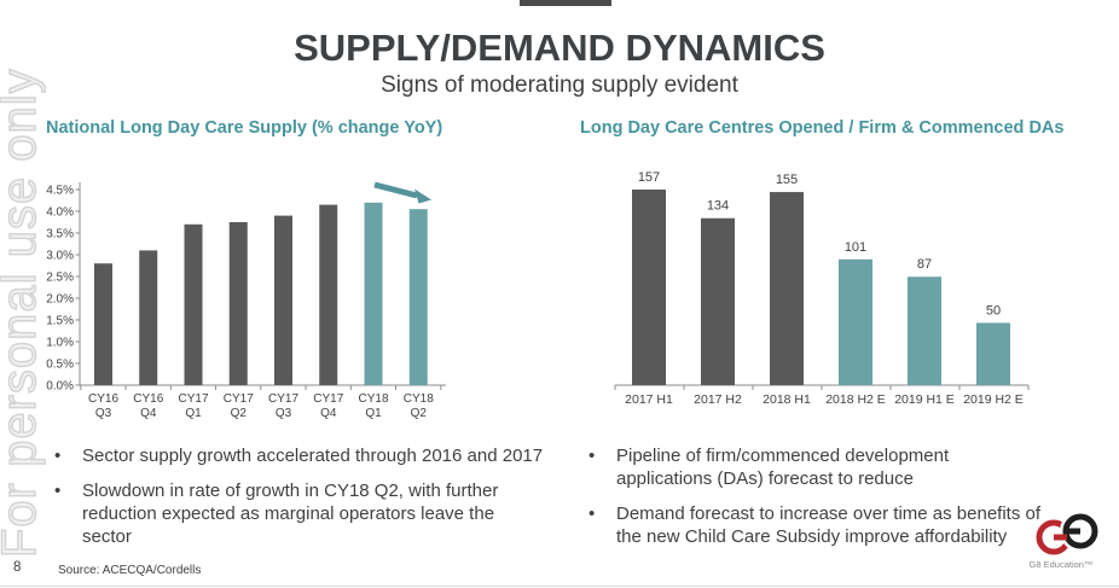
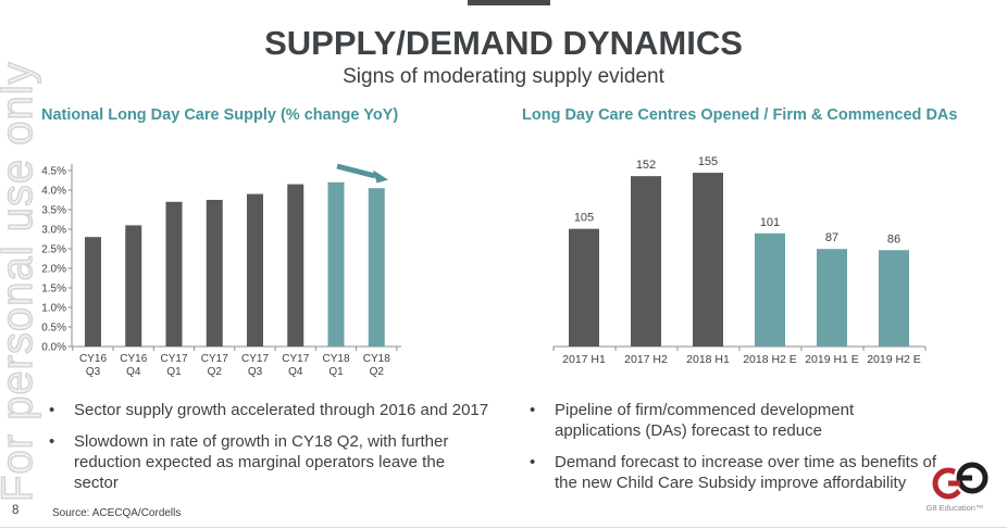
Long Day Care Centres Opened / Firm & Commenced DAs/2017 H1: 157 -> 105
Long Day Care Centres Opened / Firm & Commenced DAs/2017 H2: 134 -> 152
Long Day Care Centres Opened / Firm & Commenced DAs/2019 H2 E: 50 -> 86
